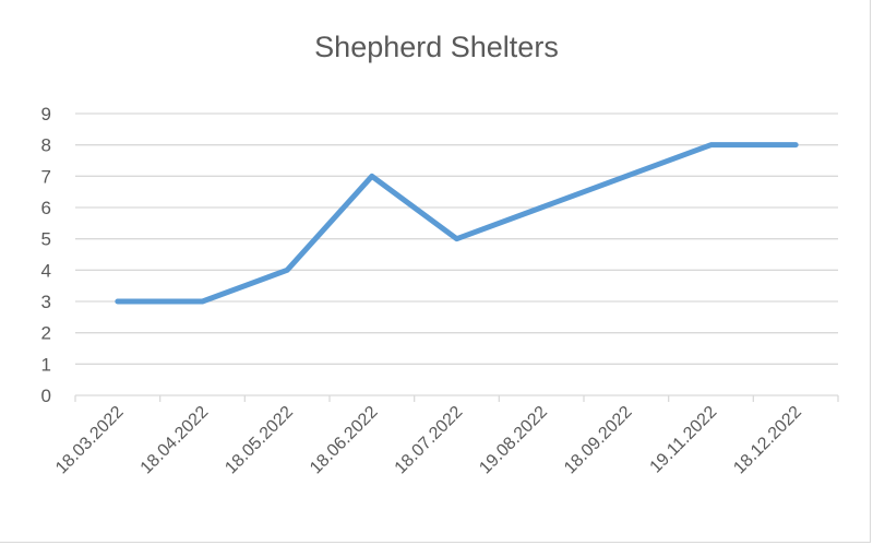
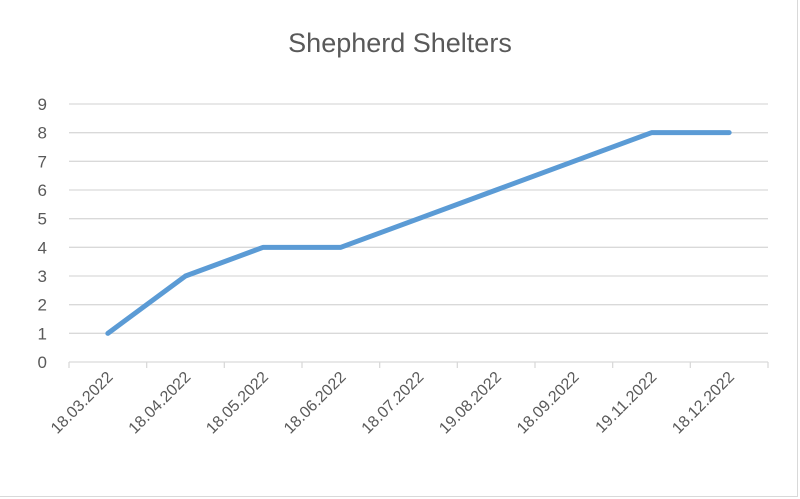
18.03.2022: 3 -> 1
18.06.2022: 7 -> 4
